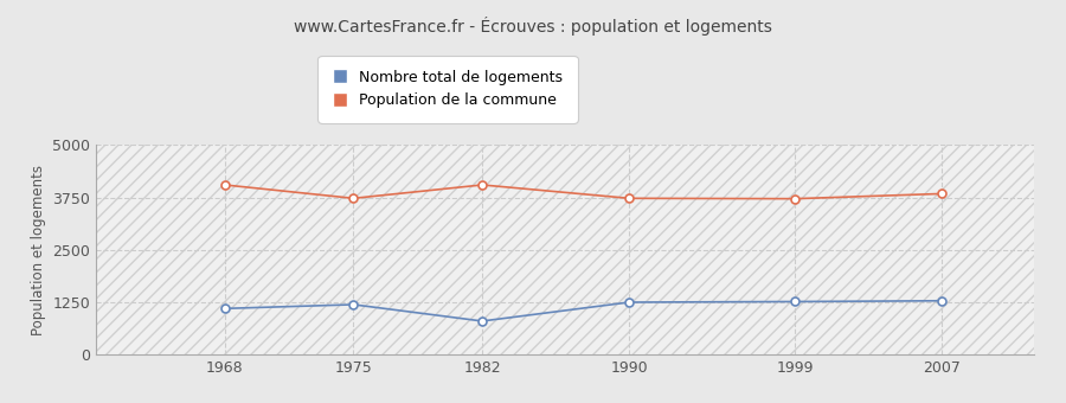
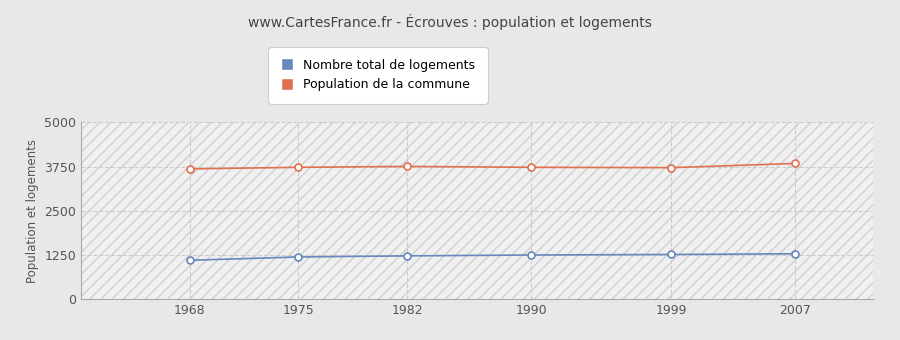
Population de la commune/1968: 4050 -> 3680
Nombre total de logements/1982: 800 -> 1220
Population de la commune/1982: 4050 -> 3760
